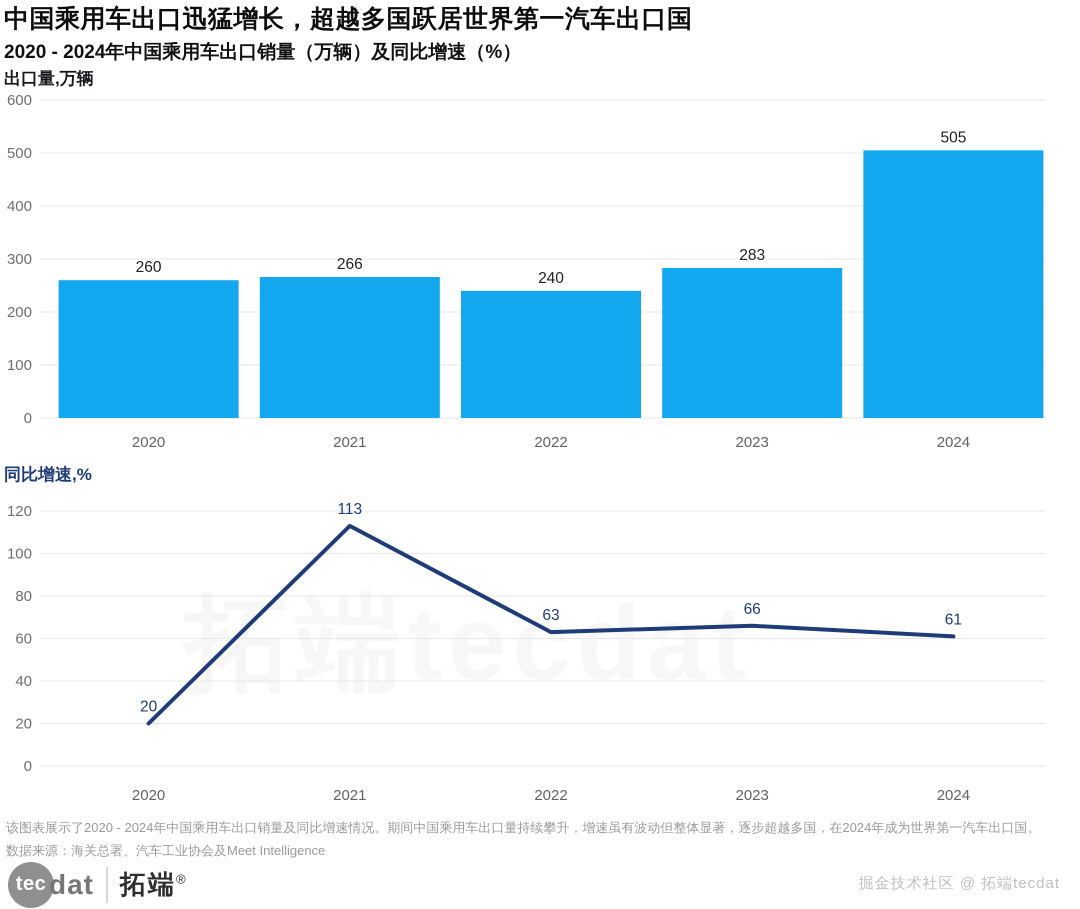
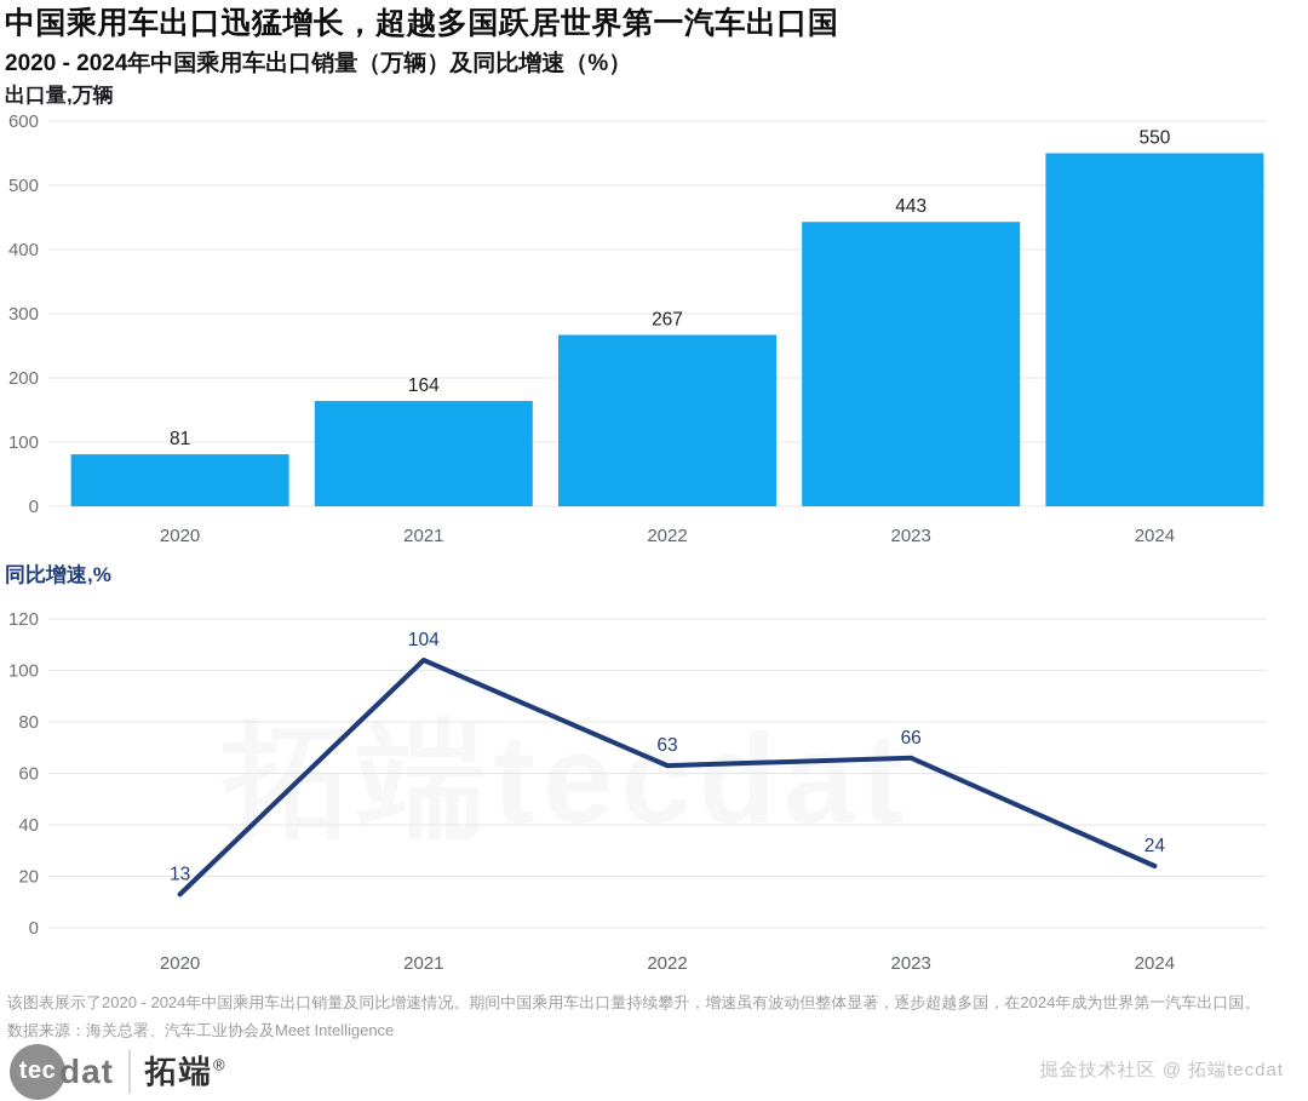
出口量,万辆/2020: 260 -> 81
出口量,万辆/2021: 266 -> 164
出口量,万辆/2022: 240 -> 267
出口量,万辆/2023: 283 -> 443
出口量,万辆/2024: 505 -> 550
同比增速,%/2020: 20 -> 13
同比增速,%/2021: 113 -> 104
同比增速,%/2024: 61 -> 24
